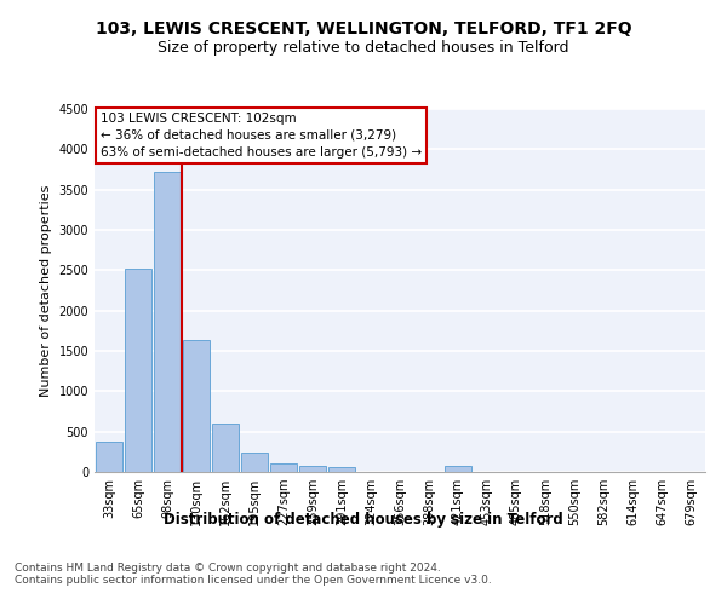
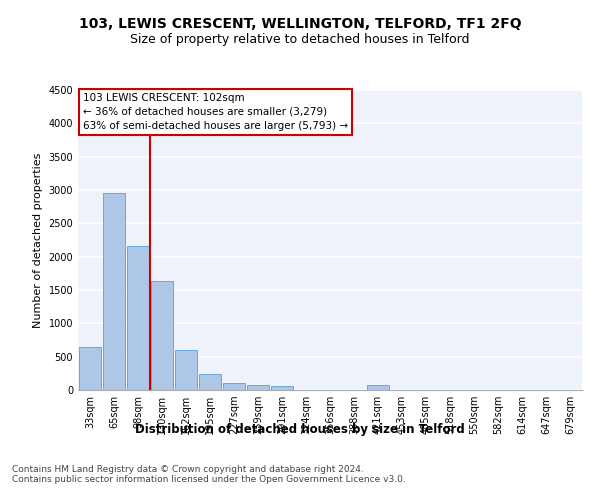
33sqm: 380 -> 640
65sqm: 2520 -> 2960
98sqm: 3720 -> 2160
